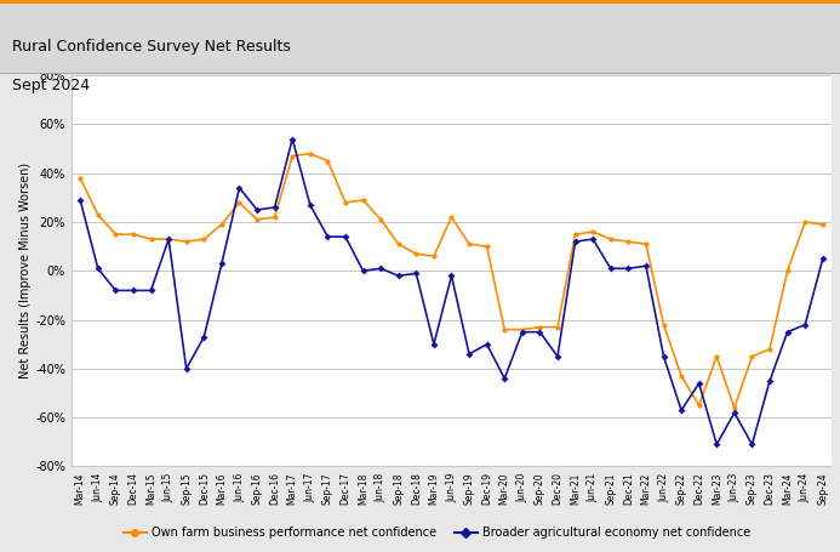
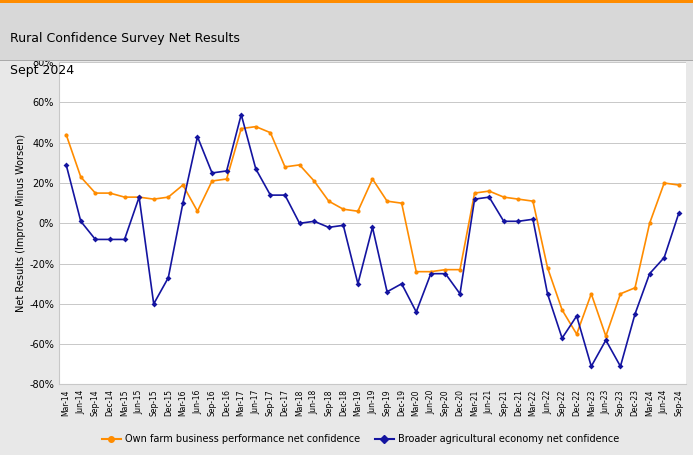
Own farm business performance net confidence/Mar-14: 38% -> 44%
Broader agricultural economy net confidence/Mar-16: 3% -> 10%
Own farm business performance net confidence/Jun-16: 28% -> 6%
Broader agricultural economy net confidence/Jun-16: 34% -> 43%
Broader agricultural economy net confidence/Jun-24: -22% -> -17%
